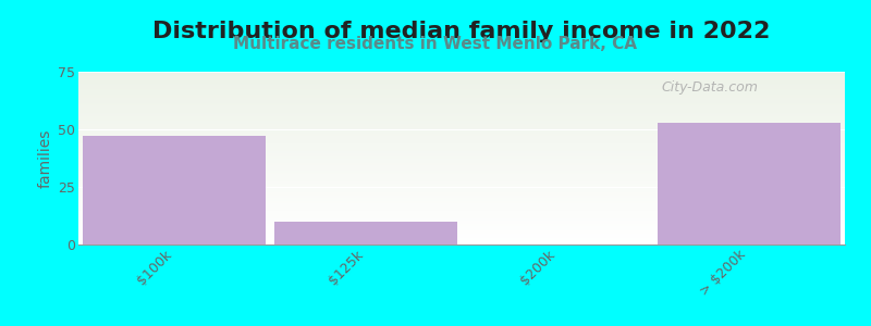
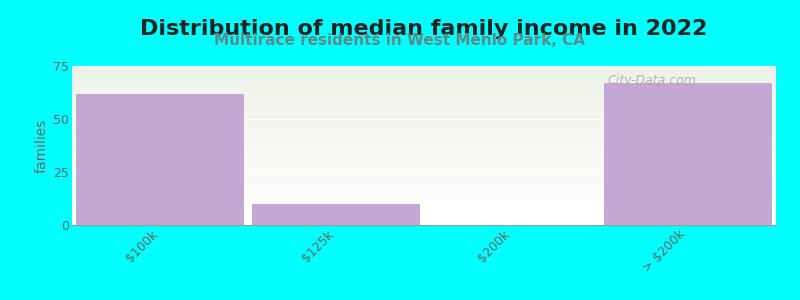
$100k: 47 -> 62
> $200k: 53 -> 67
